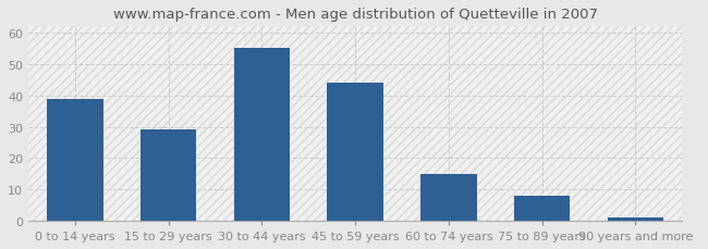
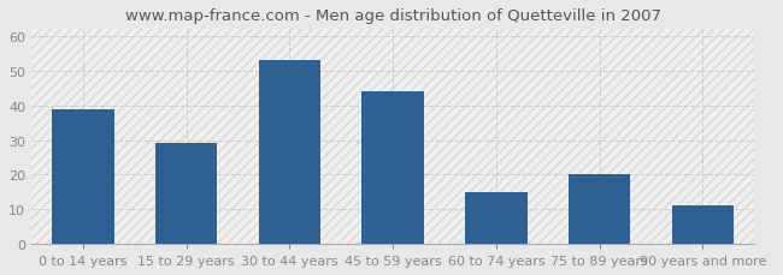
30 to 44 years: 55 -> 53
75 to 89 years: 8 -> 20
90 years and more: 1 -> 11
